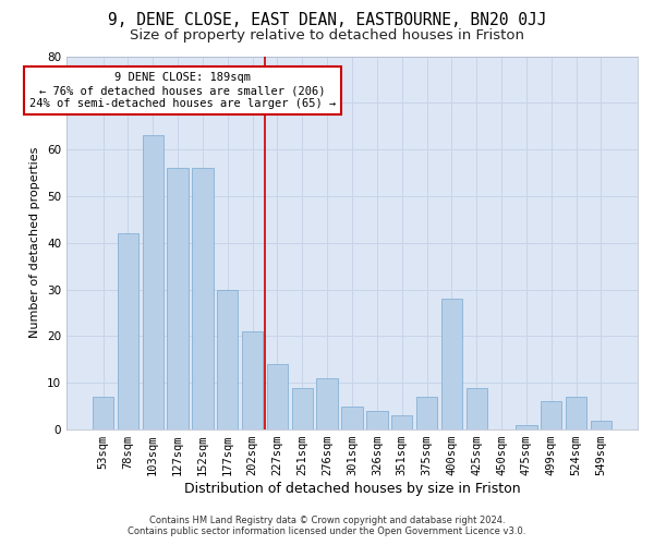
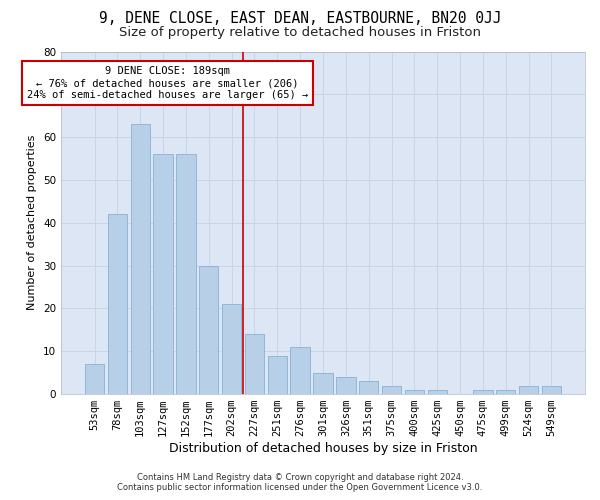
375sqm: 7 -> 2
400sqm: 28 -> 1
425sqm: 9 -> 1
499sqm: 6 -> 1
524sqm: 7 -> 2
